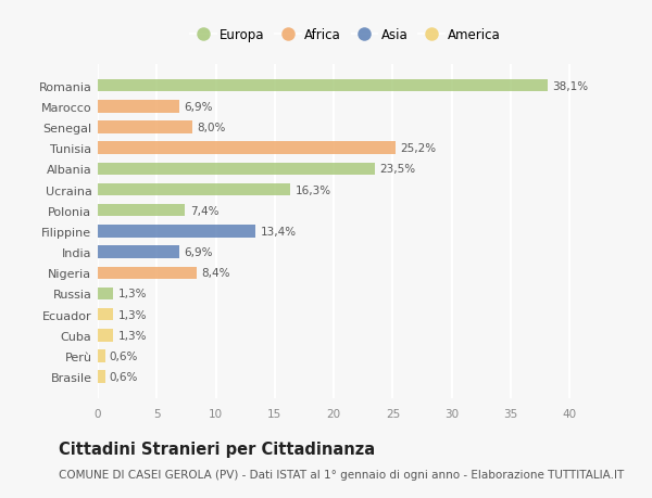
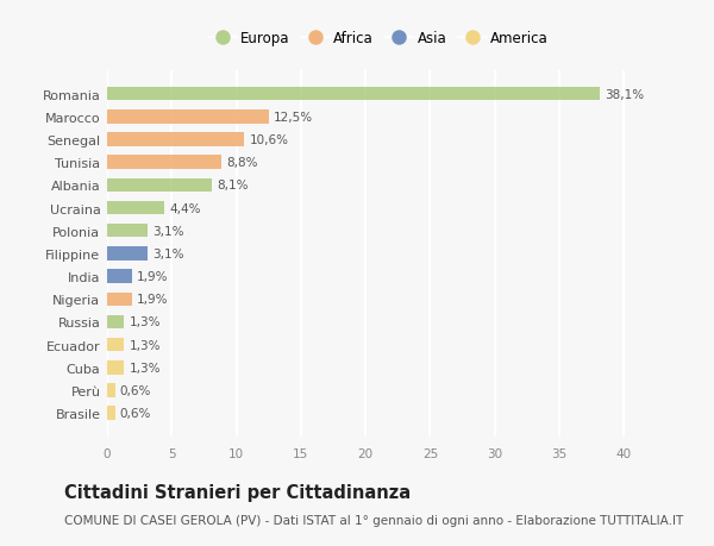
Marocco: 6,9% -> 12,5%
Senegal: 8,0% -> 10,6%
Tunisia: 25,2% -> 8,8%
Albania: 23,5% -> 8,1%
Ucraina: 16,3% -> 4,4%
Polonia: 7,4% -> 3,1%
Filippine: 13,4% -> 3,1%
India: 6,9% -> 1,9%
Nigeria: 8,4% -> 1,9%
